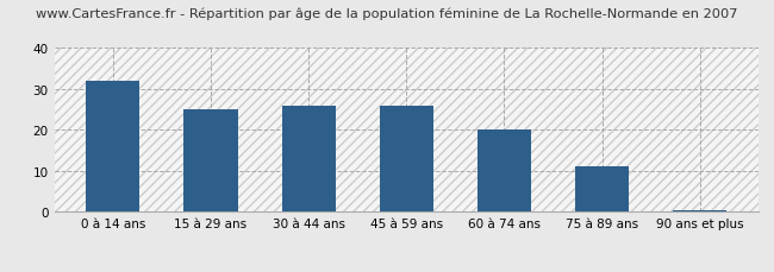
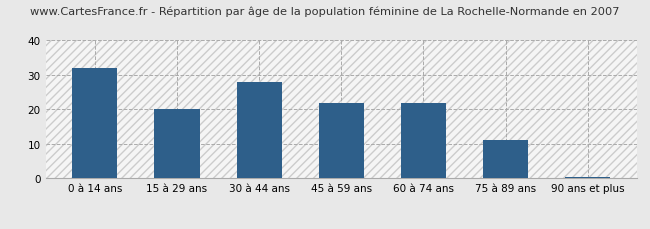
15 à 29 ans: 25.0 -> 20.0
30 à 44 ans: 26.0 -> 28.0
45 à 59 ans: 26.0 -> 22.0
60 à 74 ans: 20.0 -> 22.0
